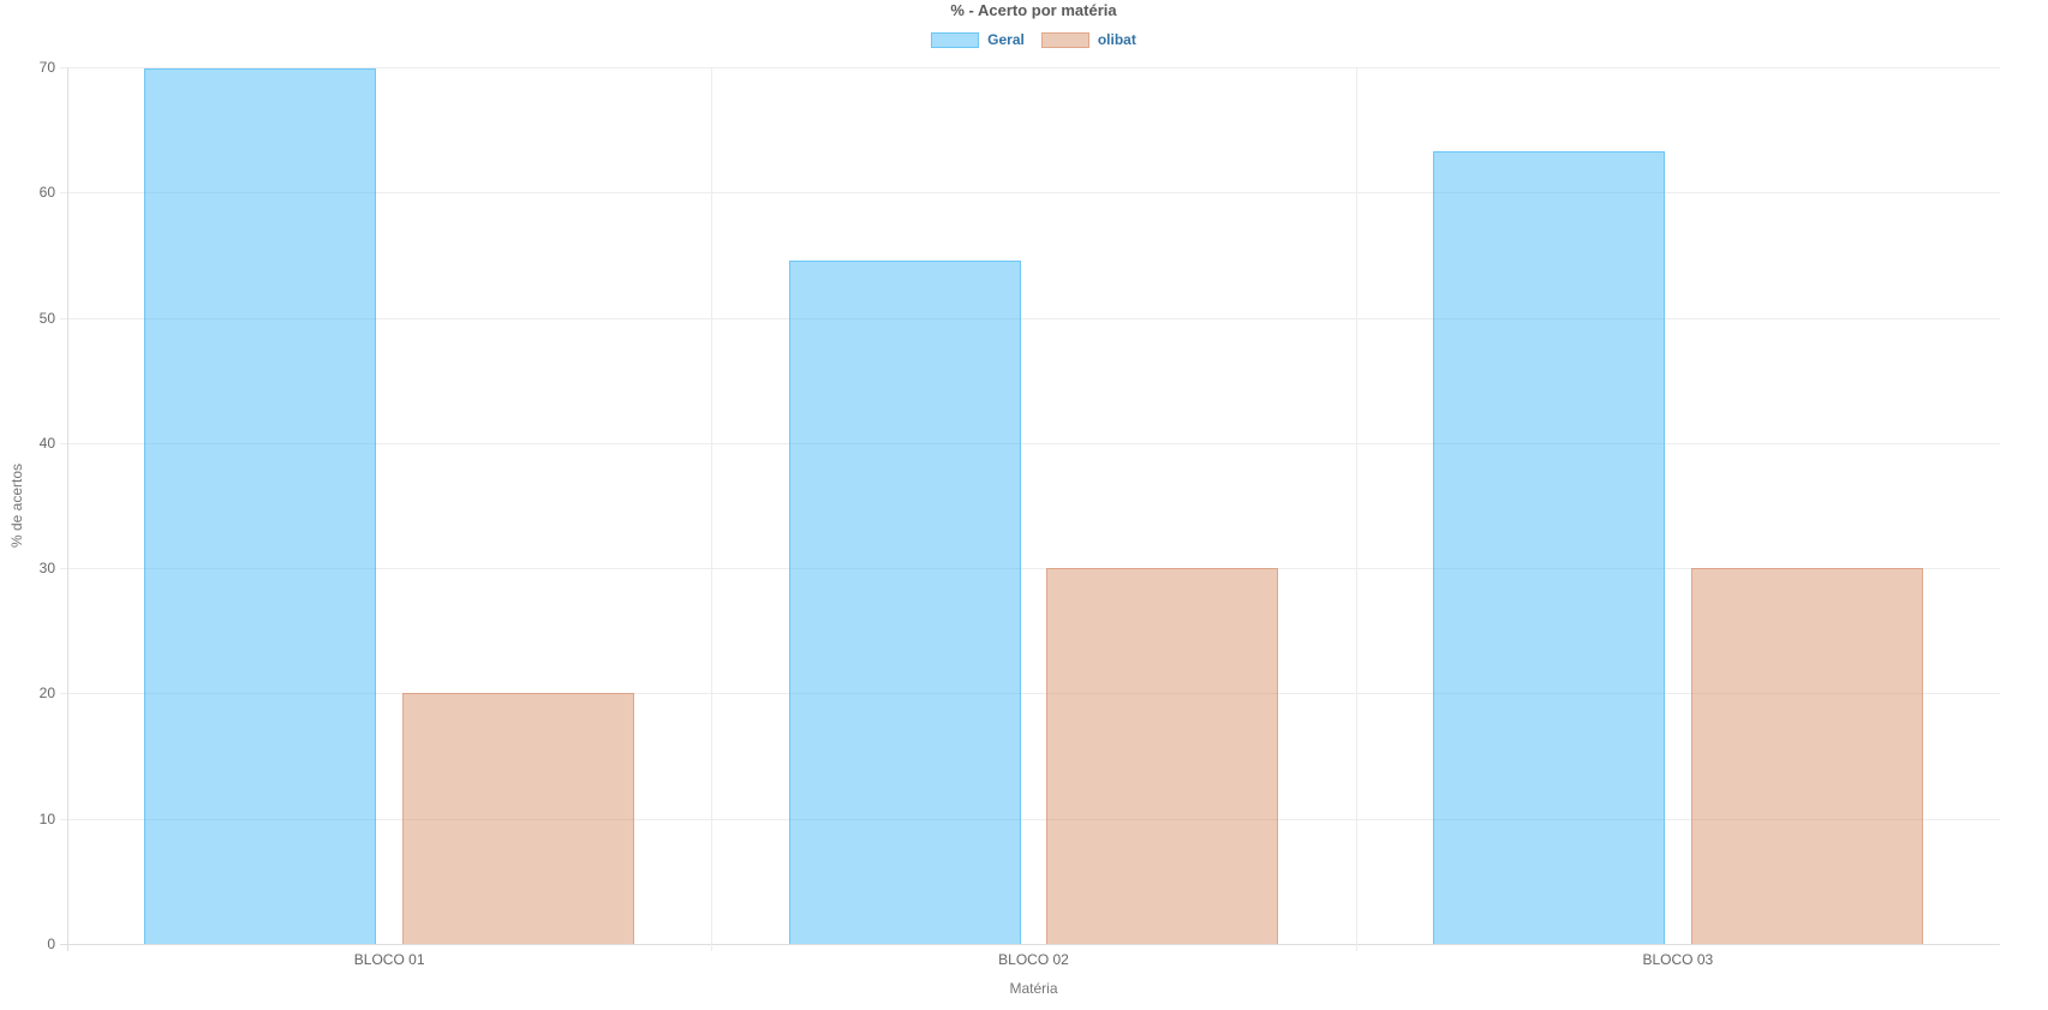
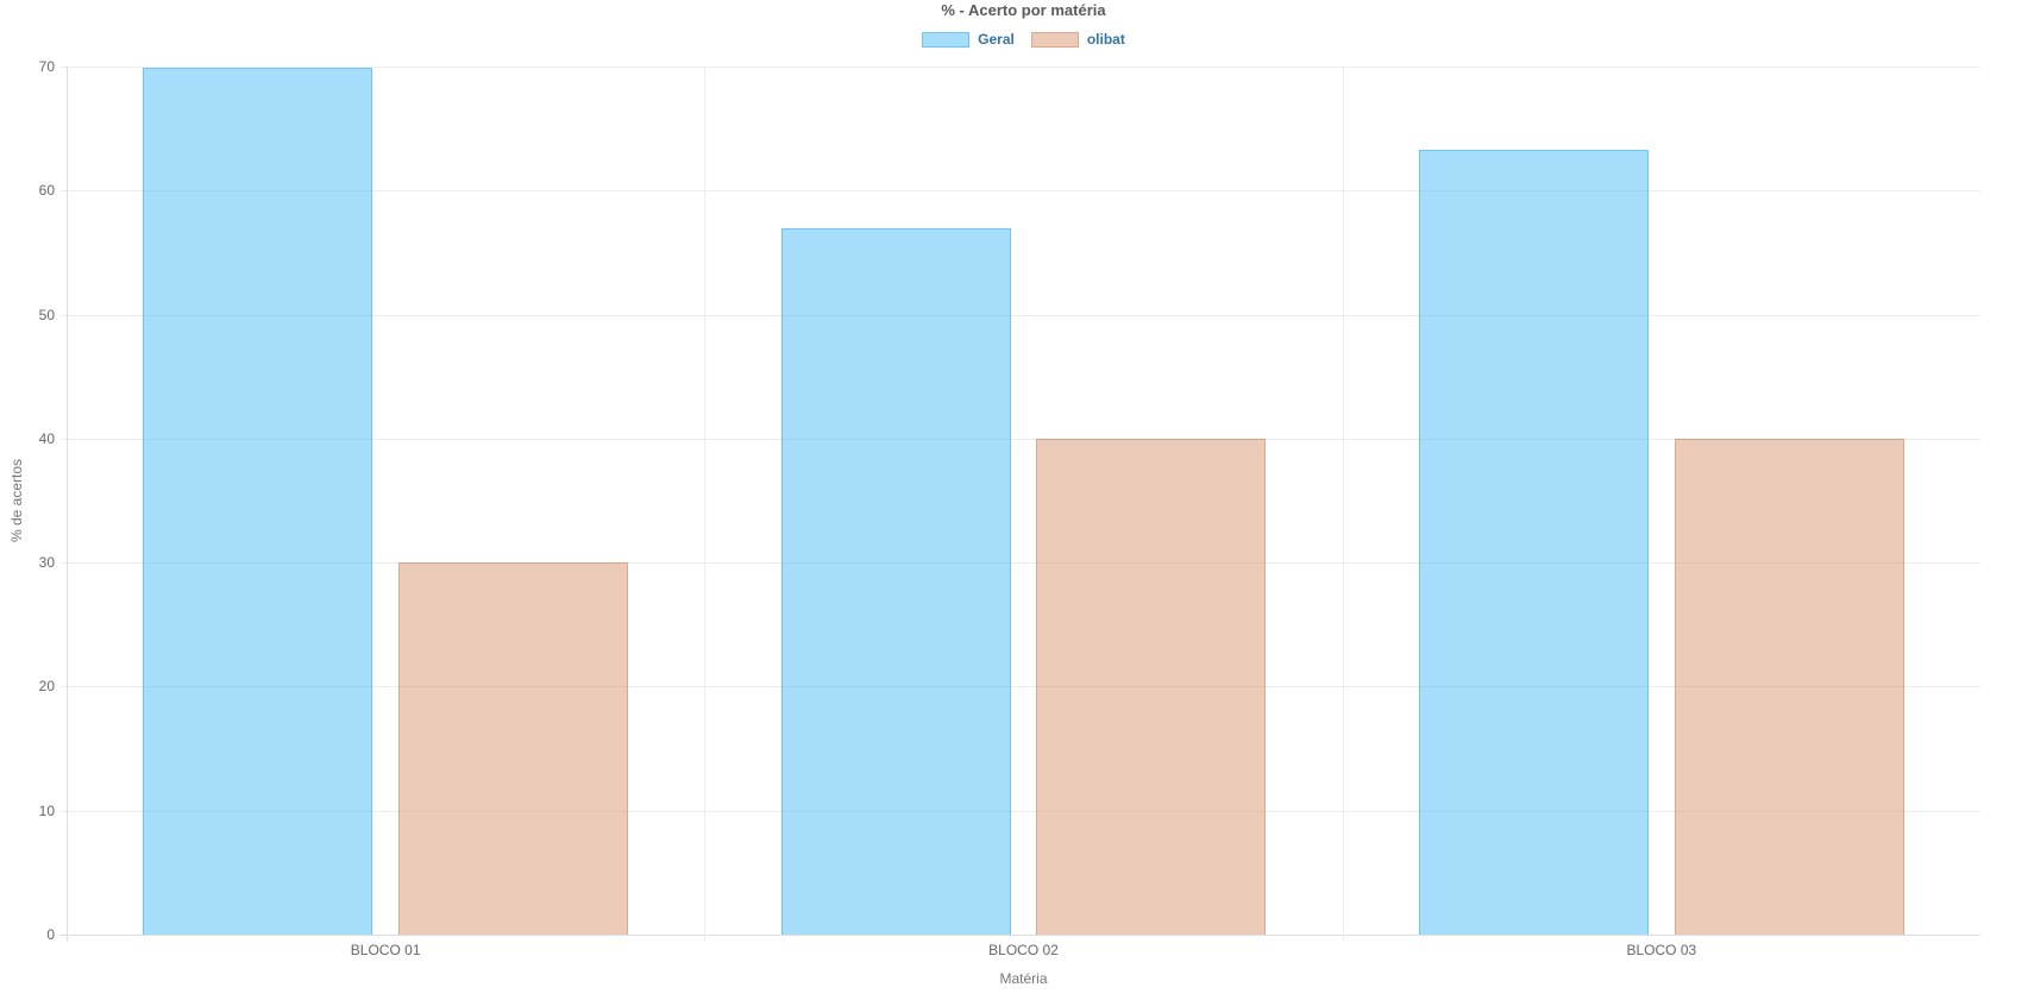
olibat/BLOCO 01: 20 -> 30
Geral/BLOCO 02: 54.6 -> 57.0
olibat/BLOCO 02: 30 -> 40
olibat/BLOCO 03: 30 -> 40
